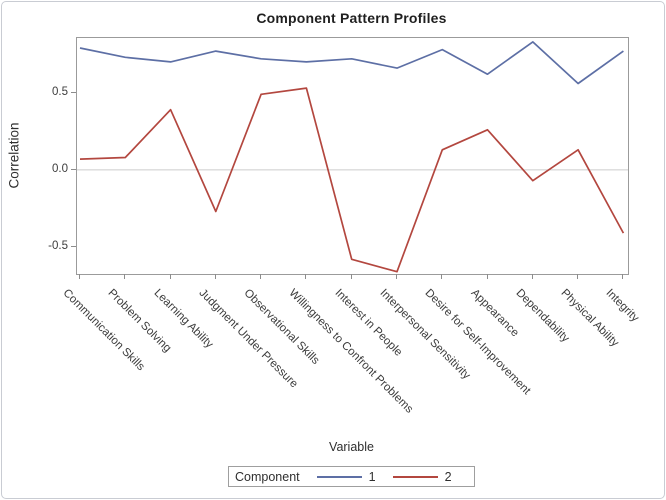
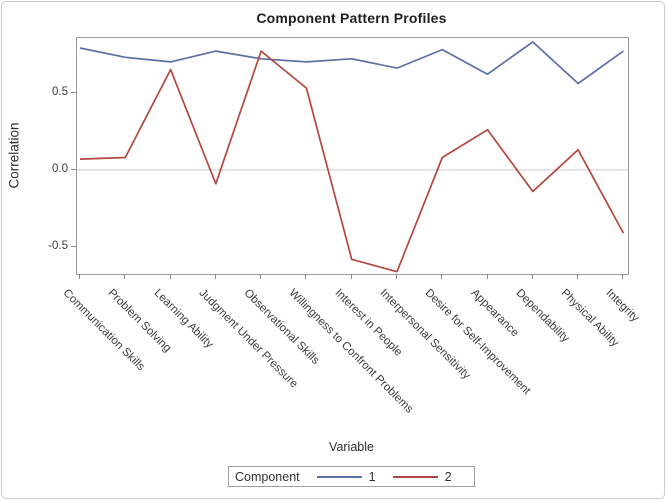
2/Learning Ability: 0.39 -> 0.65
2/Judgment Under Pressure: -0.27 -> -0.09
2/Observational Skills: 0.49 -> 0.77
2/Desire for Self-Improvement: 0.13 -> 0.08
2/Dependability: -0.07 -> -0.14
